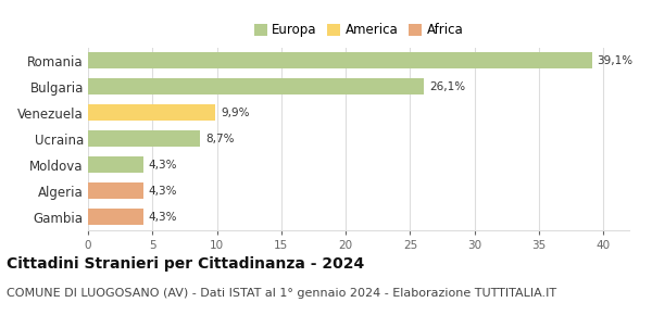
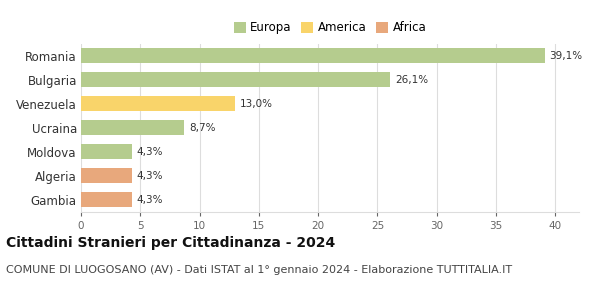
Venezuela: 9,9% -> 13,0%
